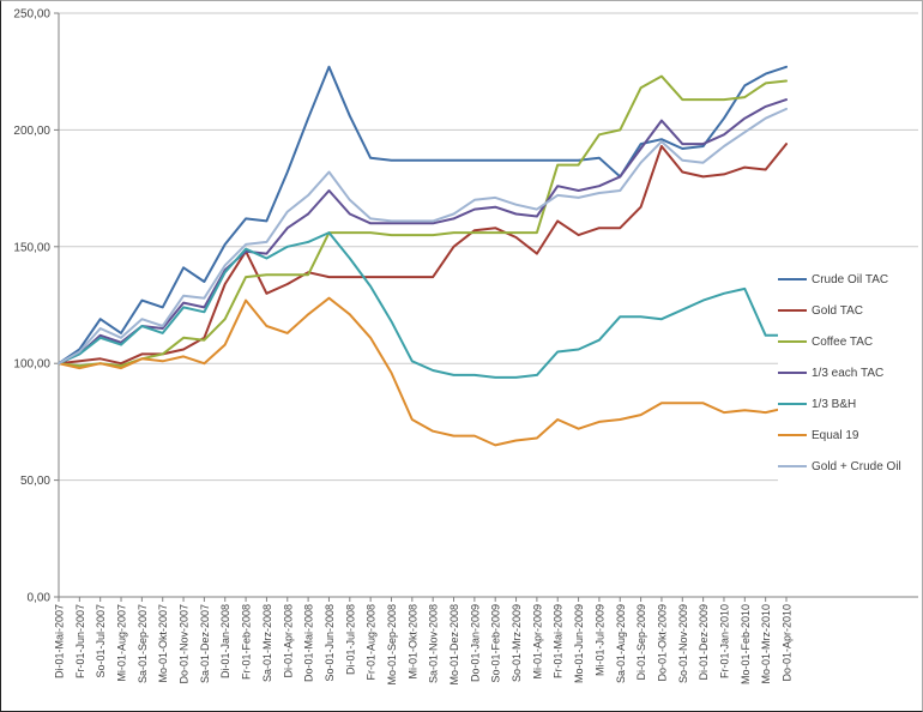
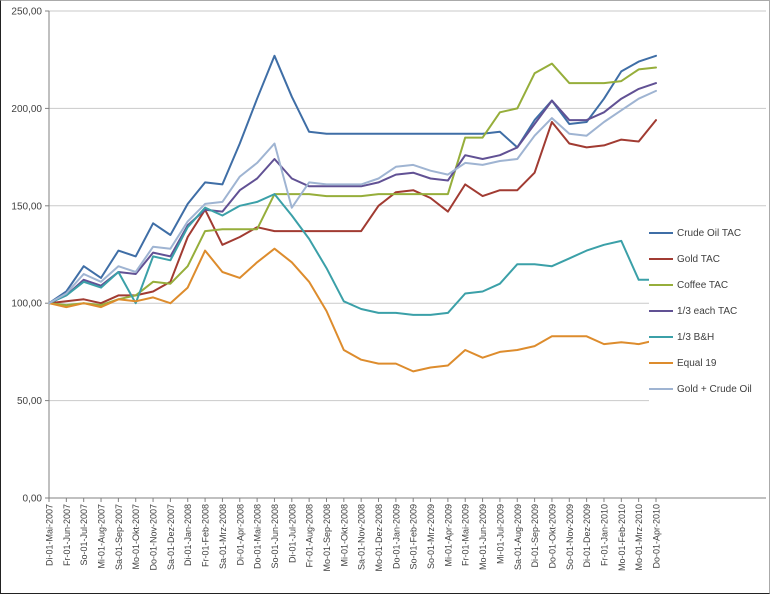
1/3 B&H/Mo-01-Okt-2007: 113 -> 100
Gold + Crude Oil/Di-01-Jul-2008: 170 -> 149
Crude Oil TAC/Do-01-Okt-2009: 196 -> 204
